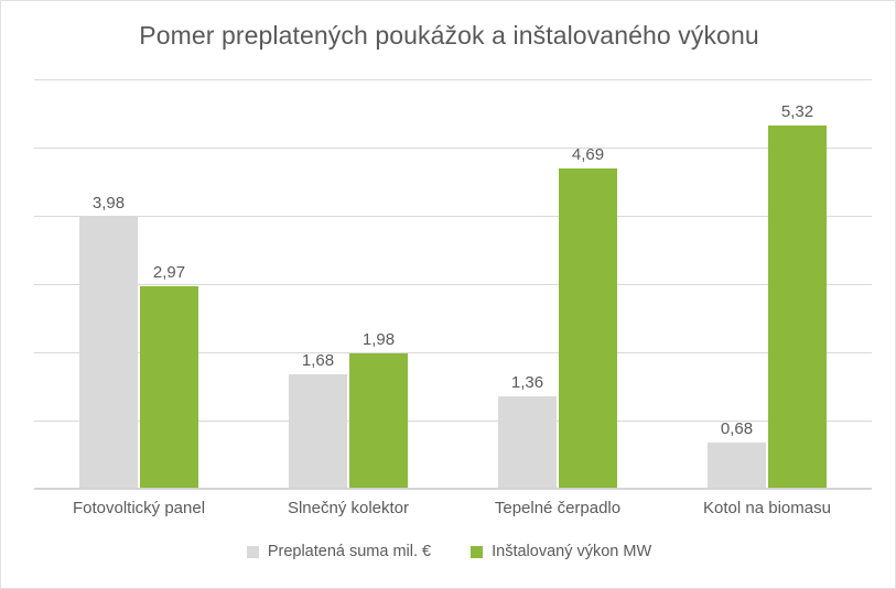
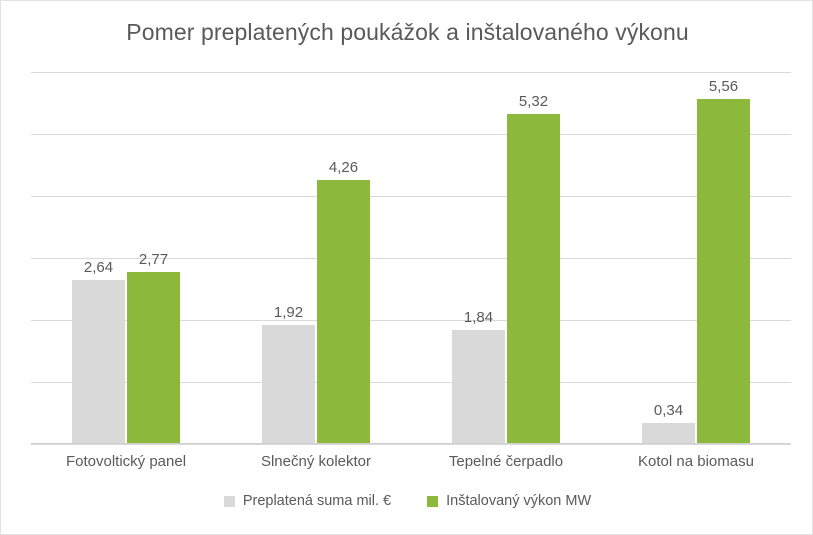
Preplatená suma mil. €/Fotovoltický panel: 3,98 -> 2,64
Inštalovaný výkon MW/Fotovoltický panel: 2,97 -> 2,77
Preplatená suma mil. €/Slnečný kolektor: 1,68 -> 1,92
Inštalovaný výkon MW/Slnečný kolektor: 1,98 -> 4,26
Preplatená suma mil. €/Tepelné čerpadlo: 1,36 -> 1,84
Inštalovaný výkon MW/Tepelné čerpadlo: 4,69 -> 5,32
Preplatená suma mil. €/Kotol na biomasu: 0,68 -> 0,34
Inštalovaný výkon MW/Kotol na biomasu: 5,32 -> 5,56
